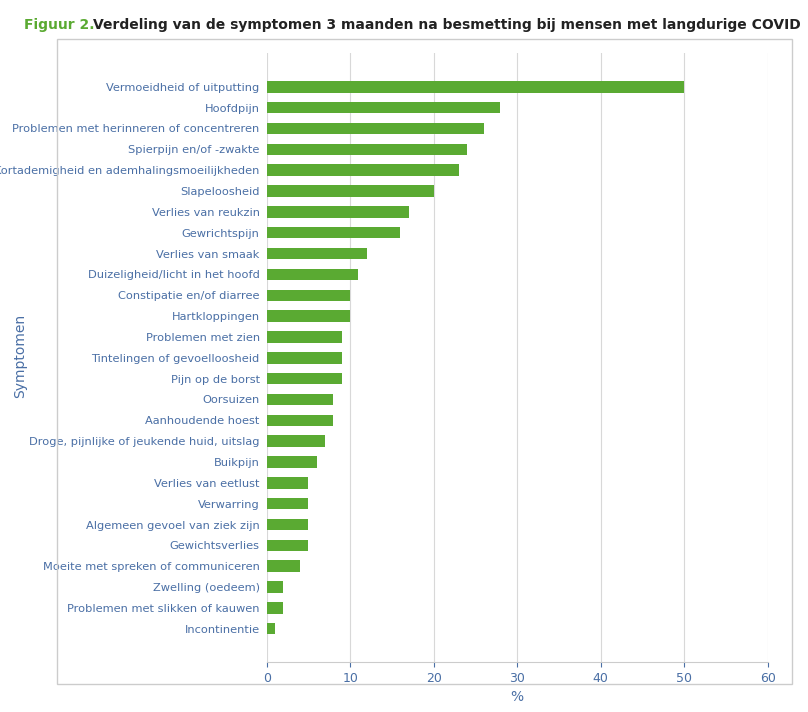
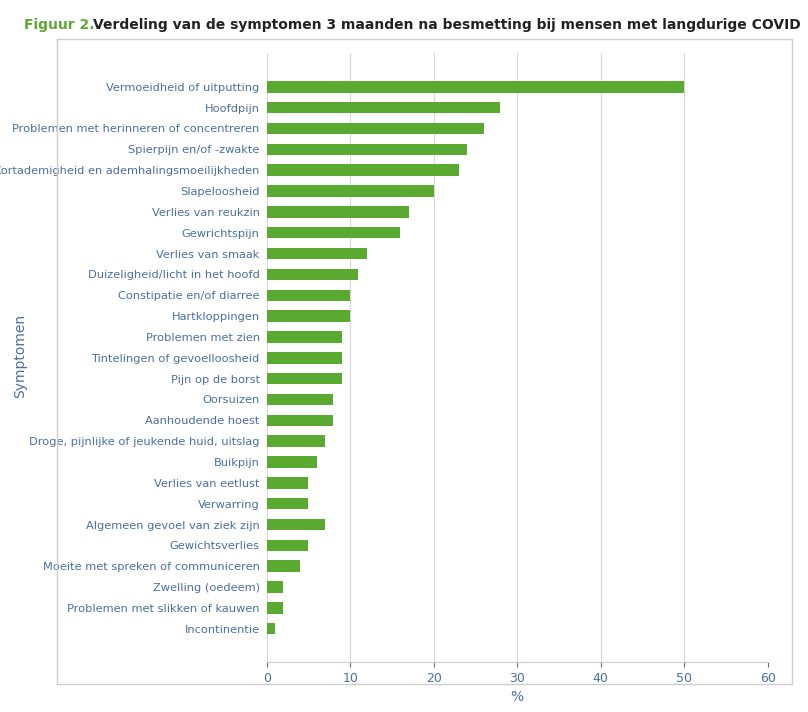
Algemeen gevoel van ziek zijn: 5 -> 7
